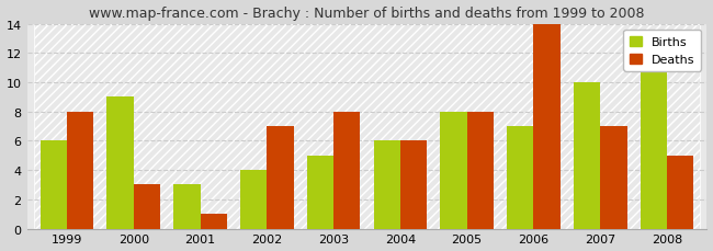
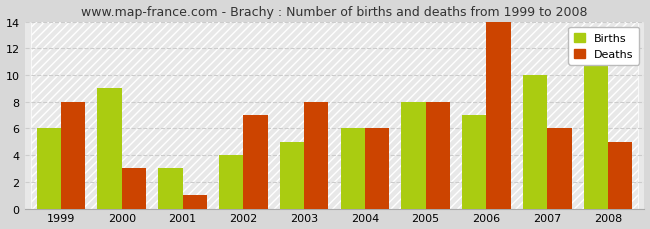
Deaths/2007: 7 -> 6
